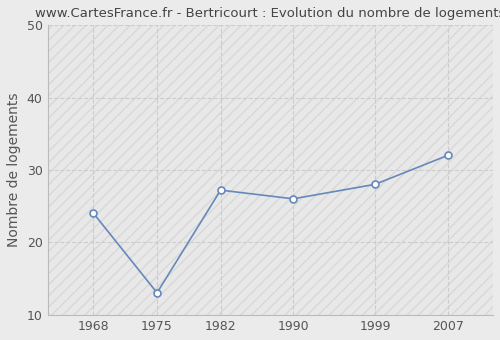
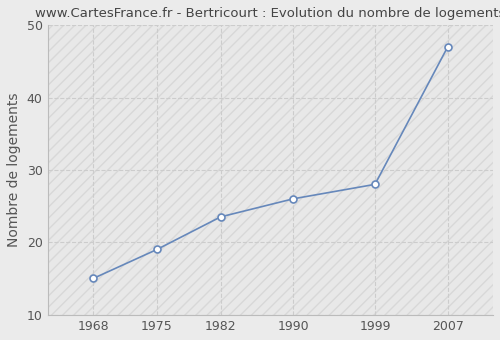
1968: 24.0 -> 15.0
1975: 13.0 -> 19.0
1982: 27.2 -> 23.5
2007: 32.0 -> 47.0
